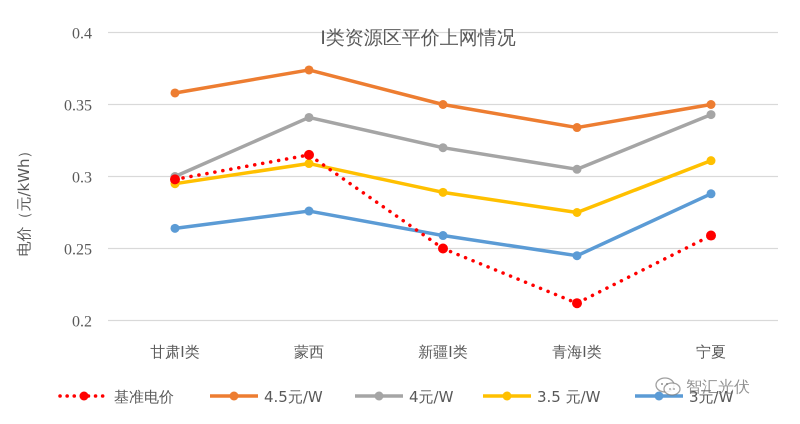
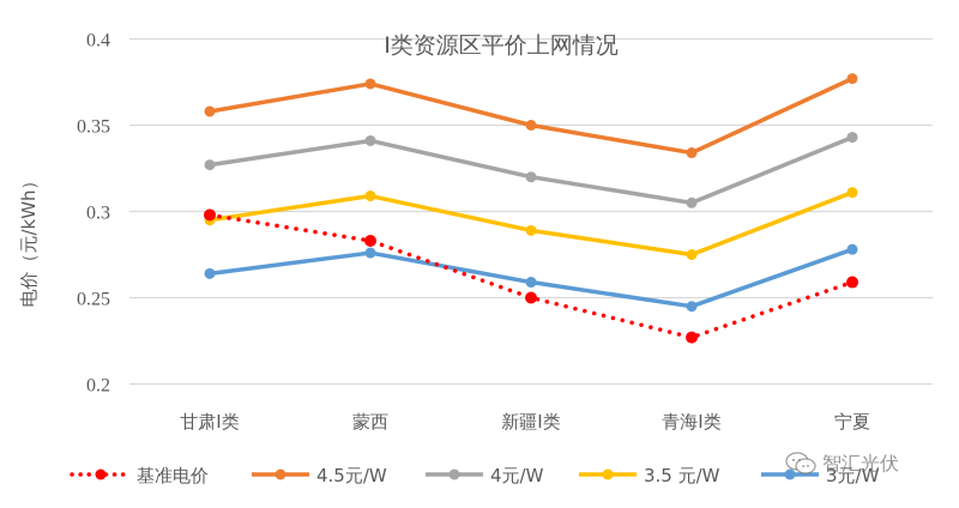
4元/W/甘肃I类: 0.300 -> 0.327
基准电价/蒙西: 0.315 -> 0.283
基准电价/青海I类: 0.212 -> 0.227
4.5元/W/宁夏: 0.350 -> 0.377
3元/W/宁夏: 0.288 -> 0.278
